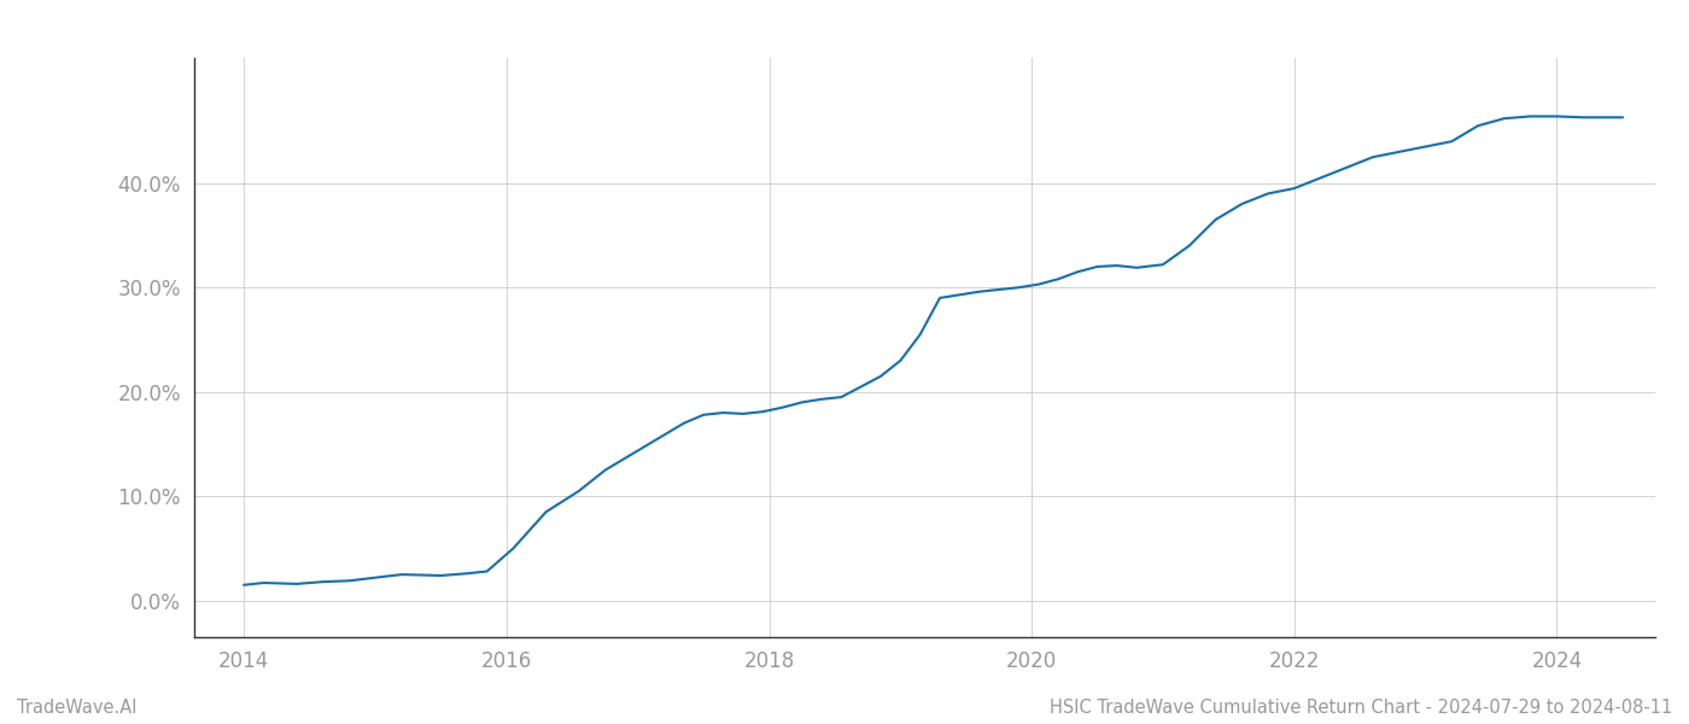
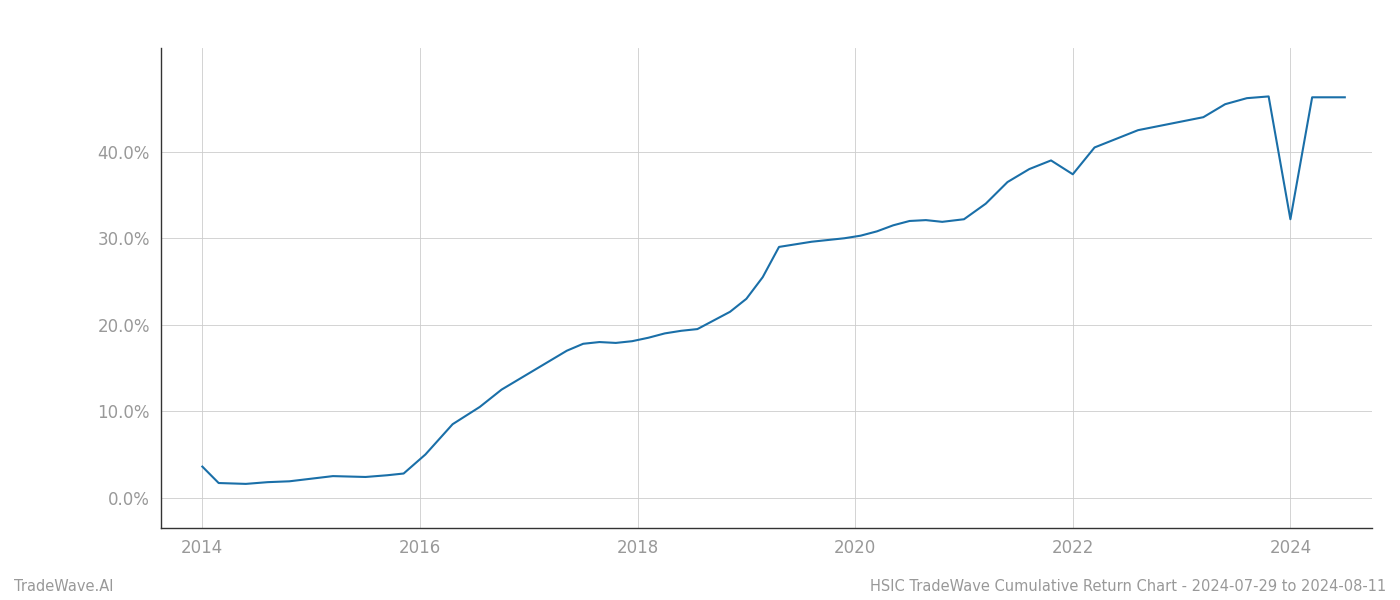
2014: 1.5% -> 3.6%
2022: 39.5% -> 37.4%
2024: 46.4% -> 32.2%
